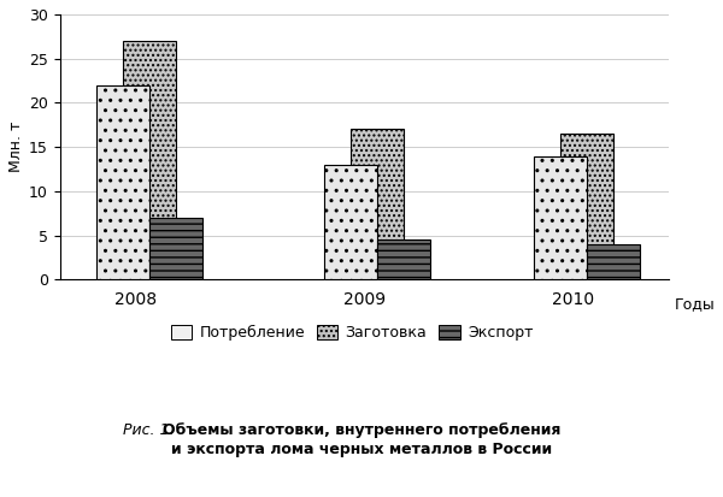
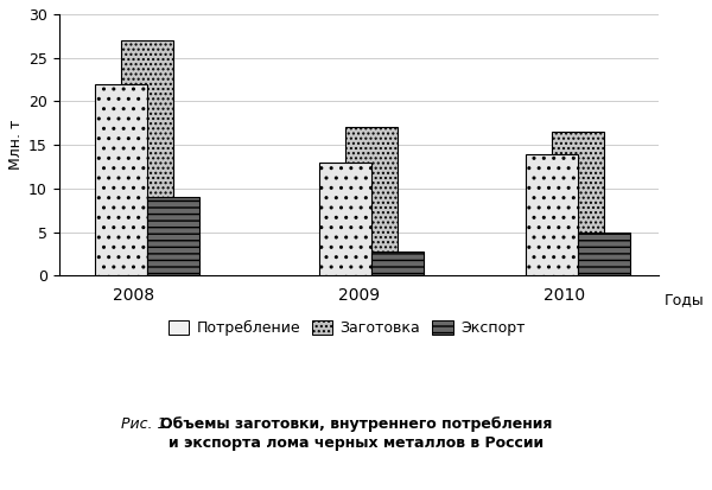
Экспорт/2008: 7.0 -> 9.0
Экспорт/2009: 4.5 -> 2.8
Экспорт/2010: 4.0 -> 5.0
